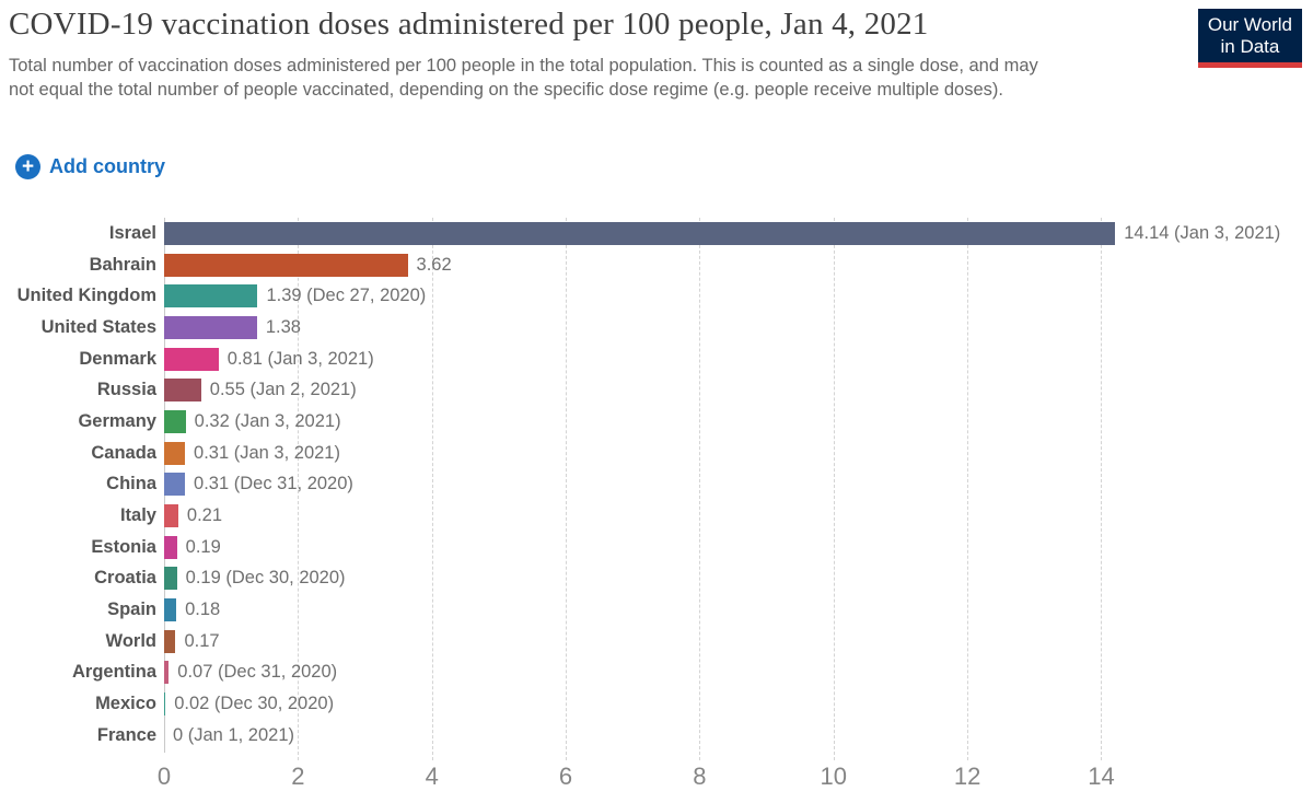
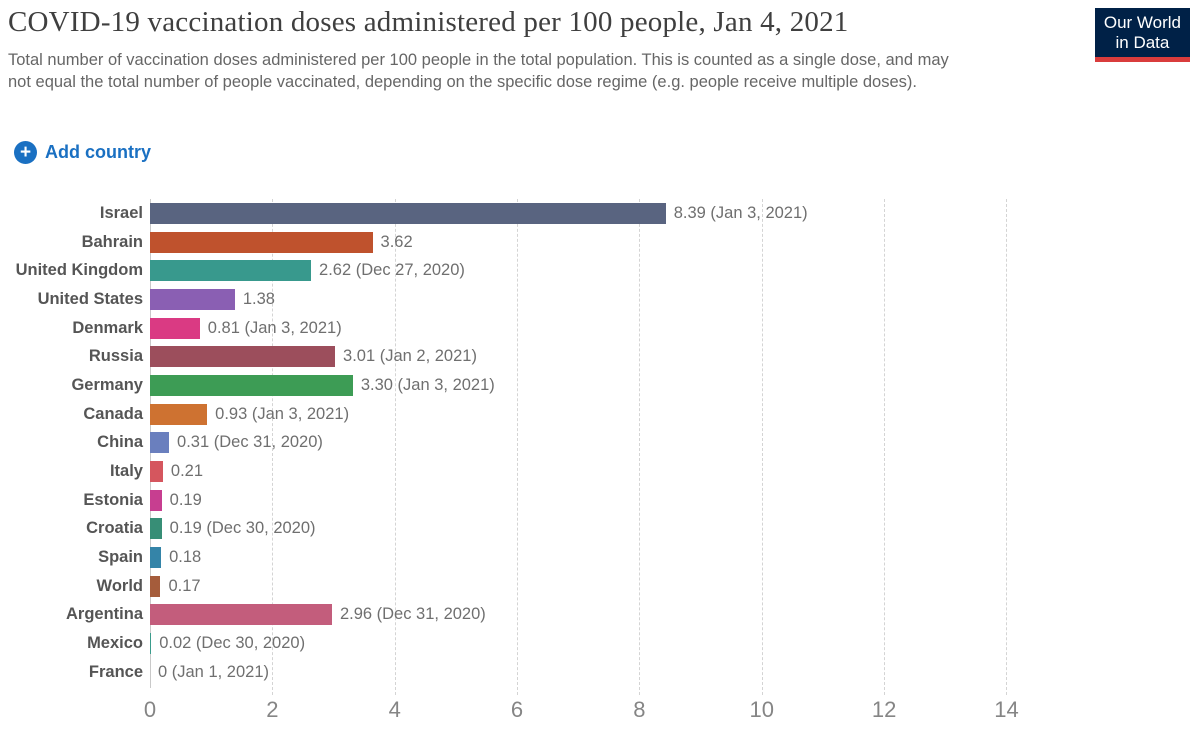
Israel: 14.14 -> 8.39
United Kingdom: 1.39 -> 2.62
Russia: 0.55 -> 3.01
Germany: 0.32 -> 3.30
Canada: 0.31 -> 0.93
Argentina: 0.07 -> 2.96
